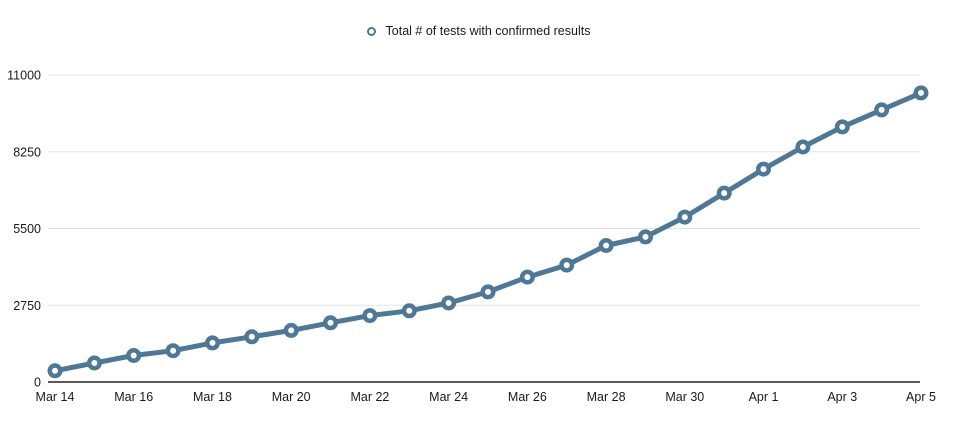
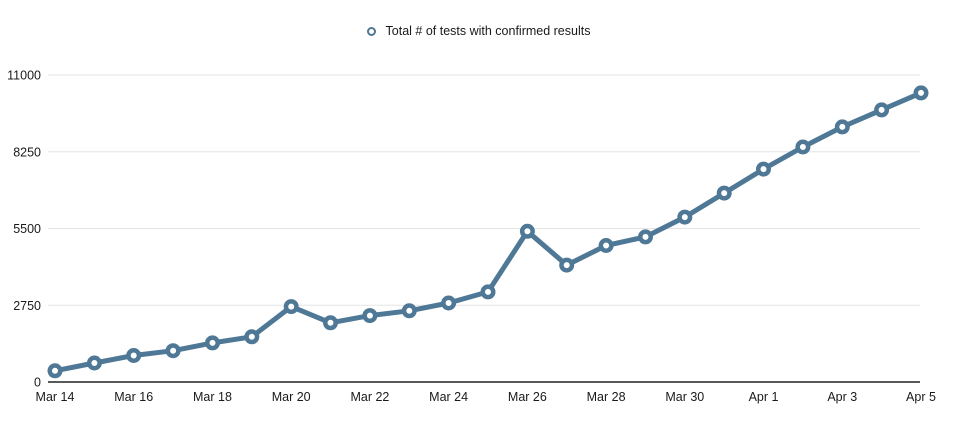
Mar 20: 1800 -> 2700
Mar 26: 3800 -> 5400
